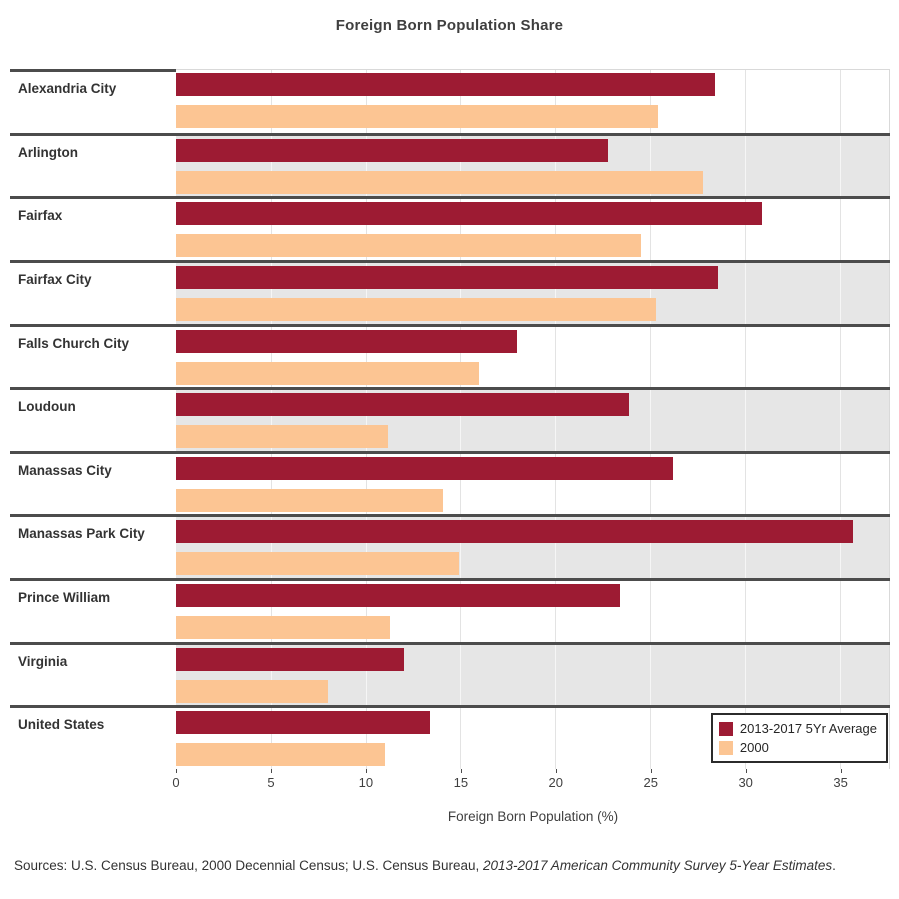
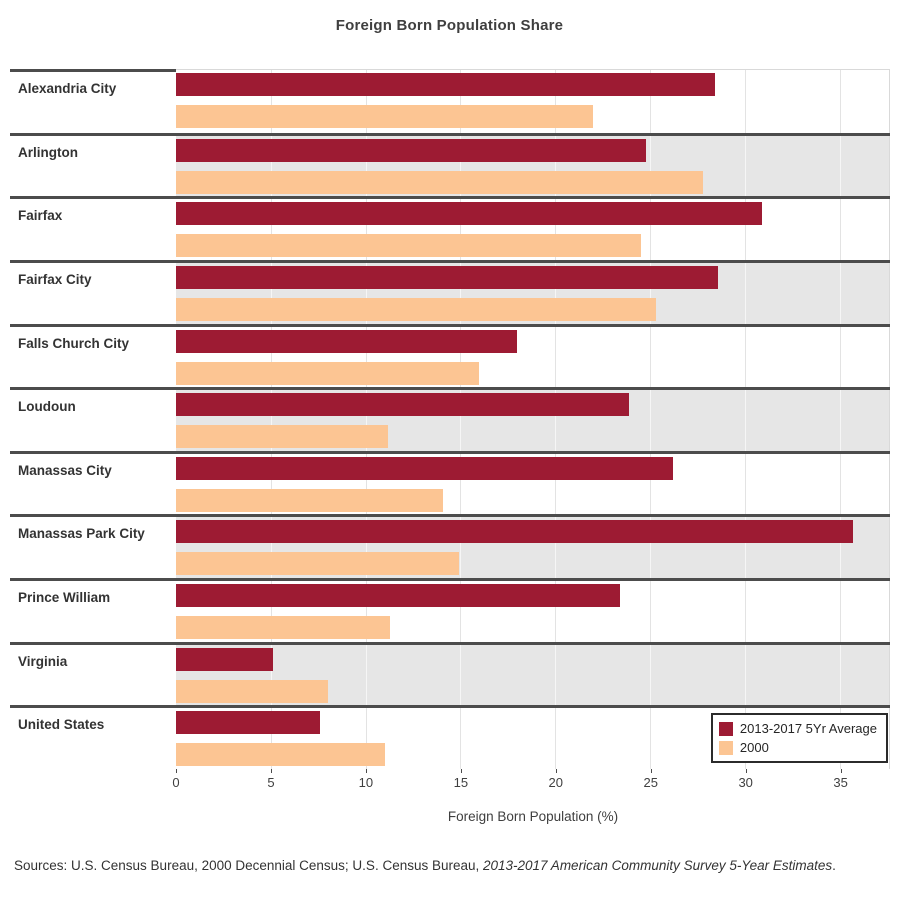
2000/Alexandria City: 25.4 -> 22.0
2013-2017 5Yr Average/Arlington: 22.8 -> 24.8
2013-2017 5Yr Average/Virginia: 12.0 -> 5.1
2013-2017 5Yr Average/United States: 13.4 -> 7.6
